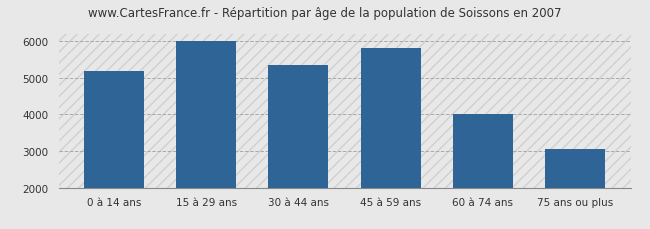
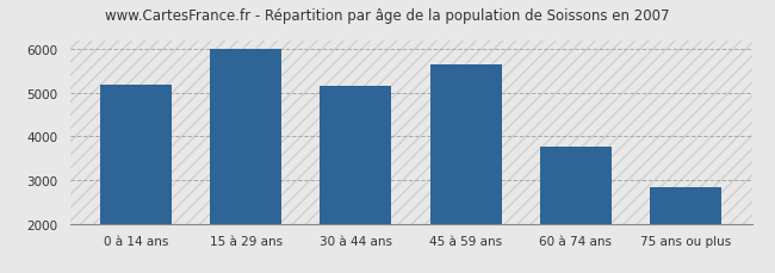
30 à 44 ans: 5350 -> 5140
45 à 59 ans: 5800 -> 5630
60 à 74 ans: 4000 -> 3750
75 ans ou plus: 3050 -> 2840
